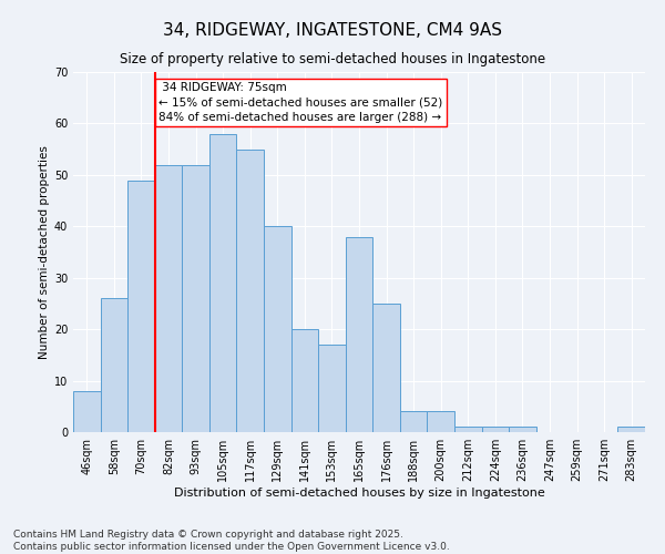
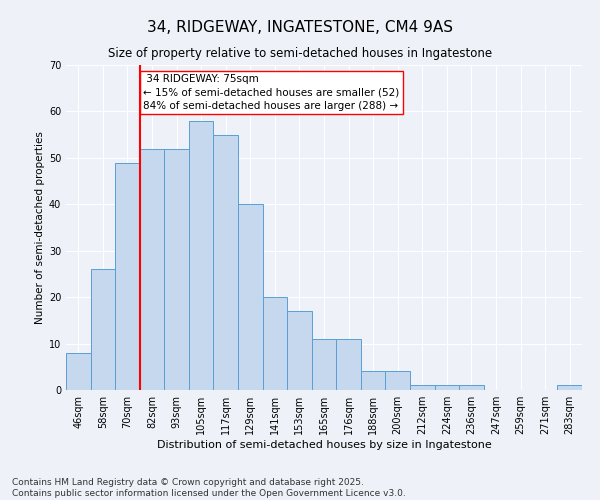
165sqm: 38 -> 11
176sqm: 25 -> 11
